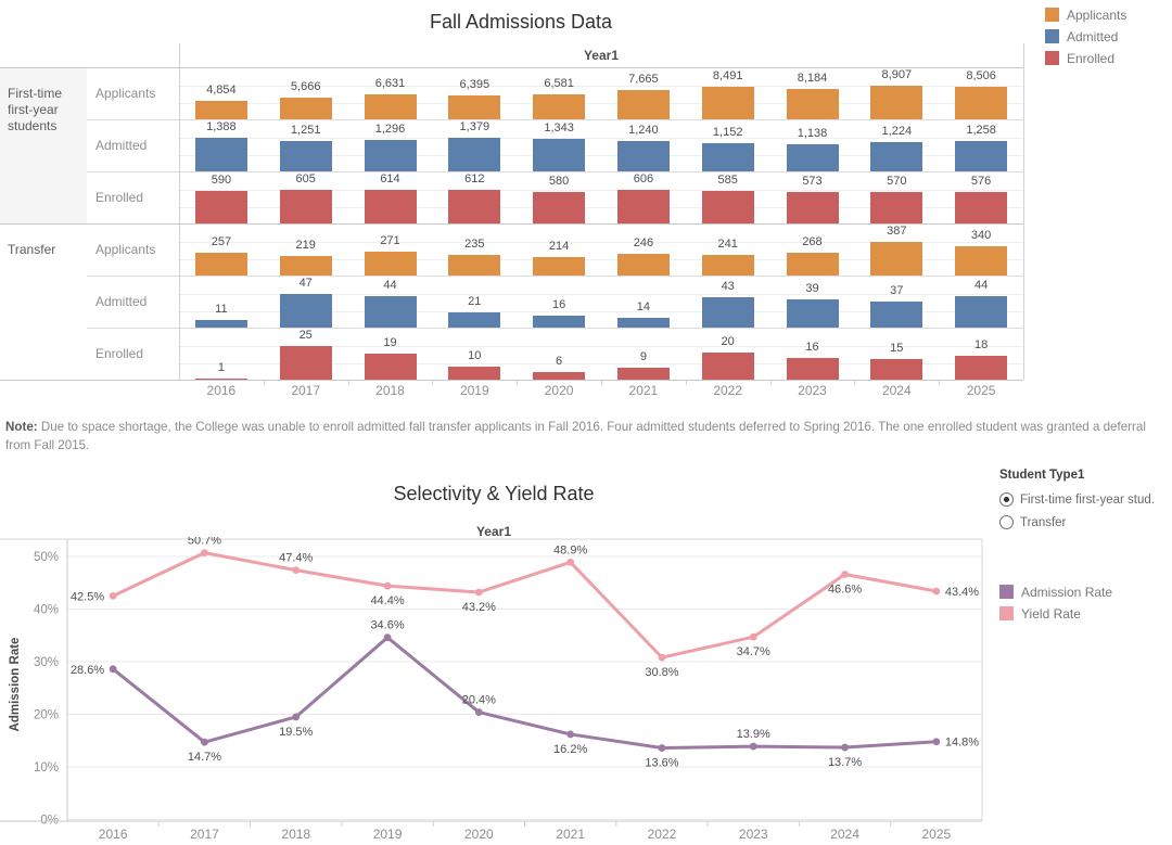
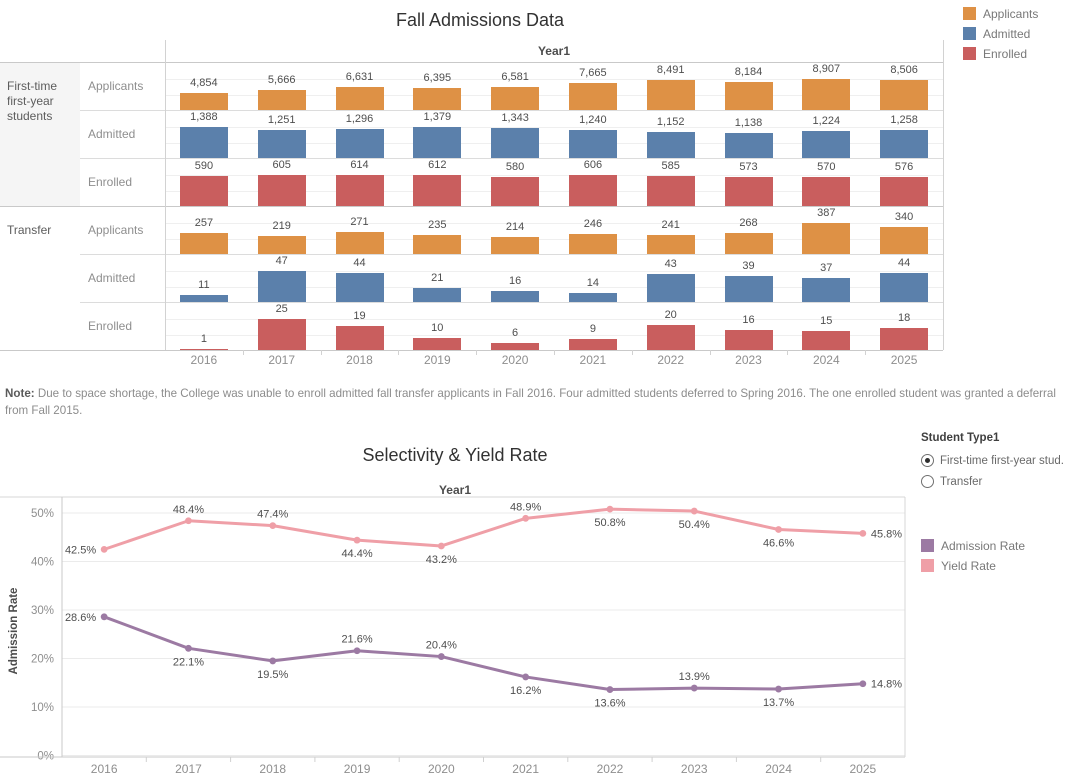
Selectivity & Yield Rate/Yield Rate/2017: 50.7% -> 48.4%
Selectivity & Yield Rate/Admission Rate/2017: 14.7% -> 22.1%
Selectivity & Yield Rate/Admission Rate/2019: 34.6% -> 21.6%
Selectivity & Yield Rate/Yield Rate/2022: 30.8% -> 50.8%
Selectivity & Yield Rate/Yield Rate/2023: 34.7% -> 50.4%
Selectivity & Yield Rate/Yield Rate/2025: 43.4% -> 45.8%
